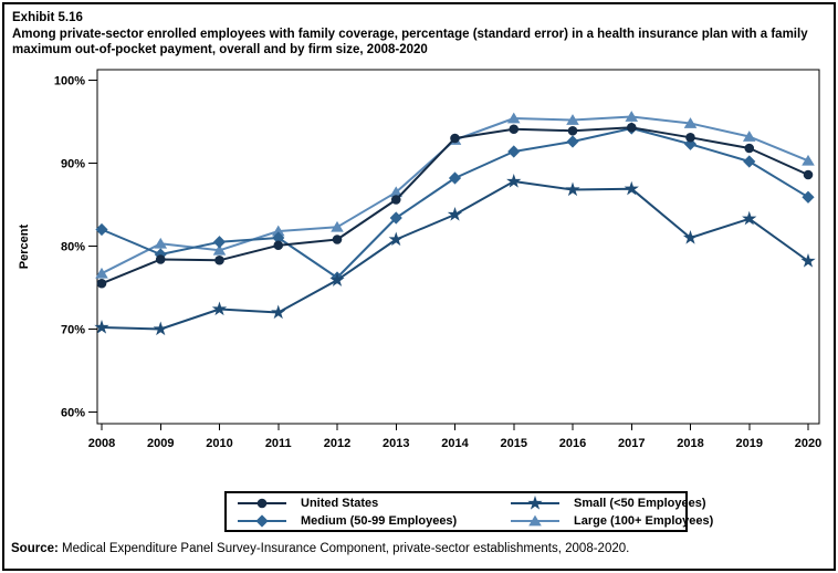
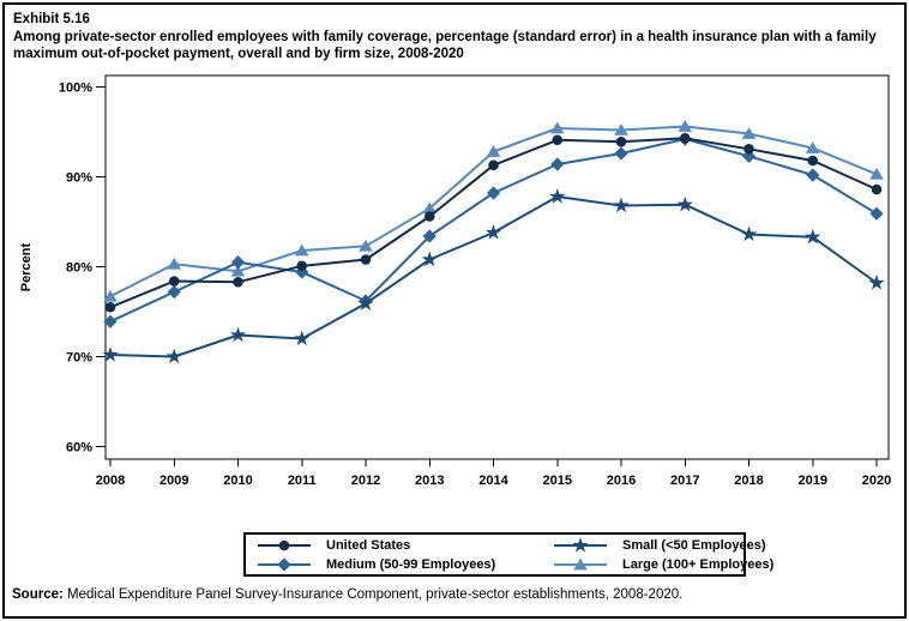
Medium (50-99 Employees)/2008: 82% -> 74%
Medium (50-99 Employees)/2009: 79% -> 77%
Medium (50-99 Employees)/2011: 81% -> 79%
United States/2014: 93% -> 91%
Small (<50 Employees)/2018: 81% -> 84%
